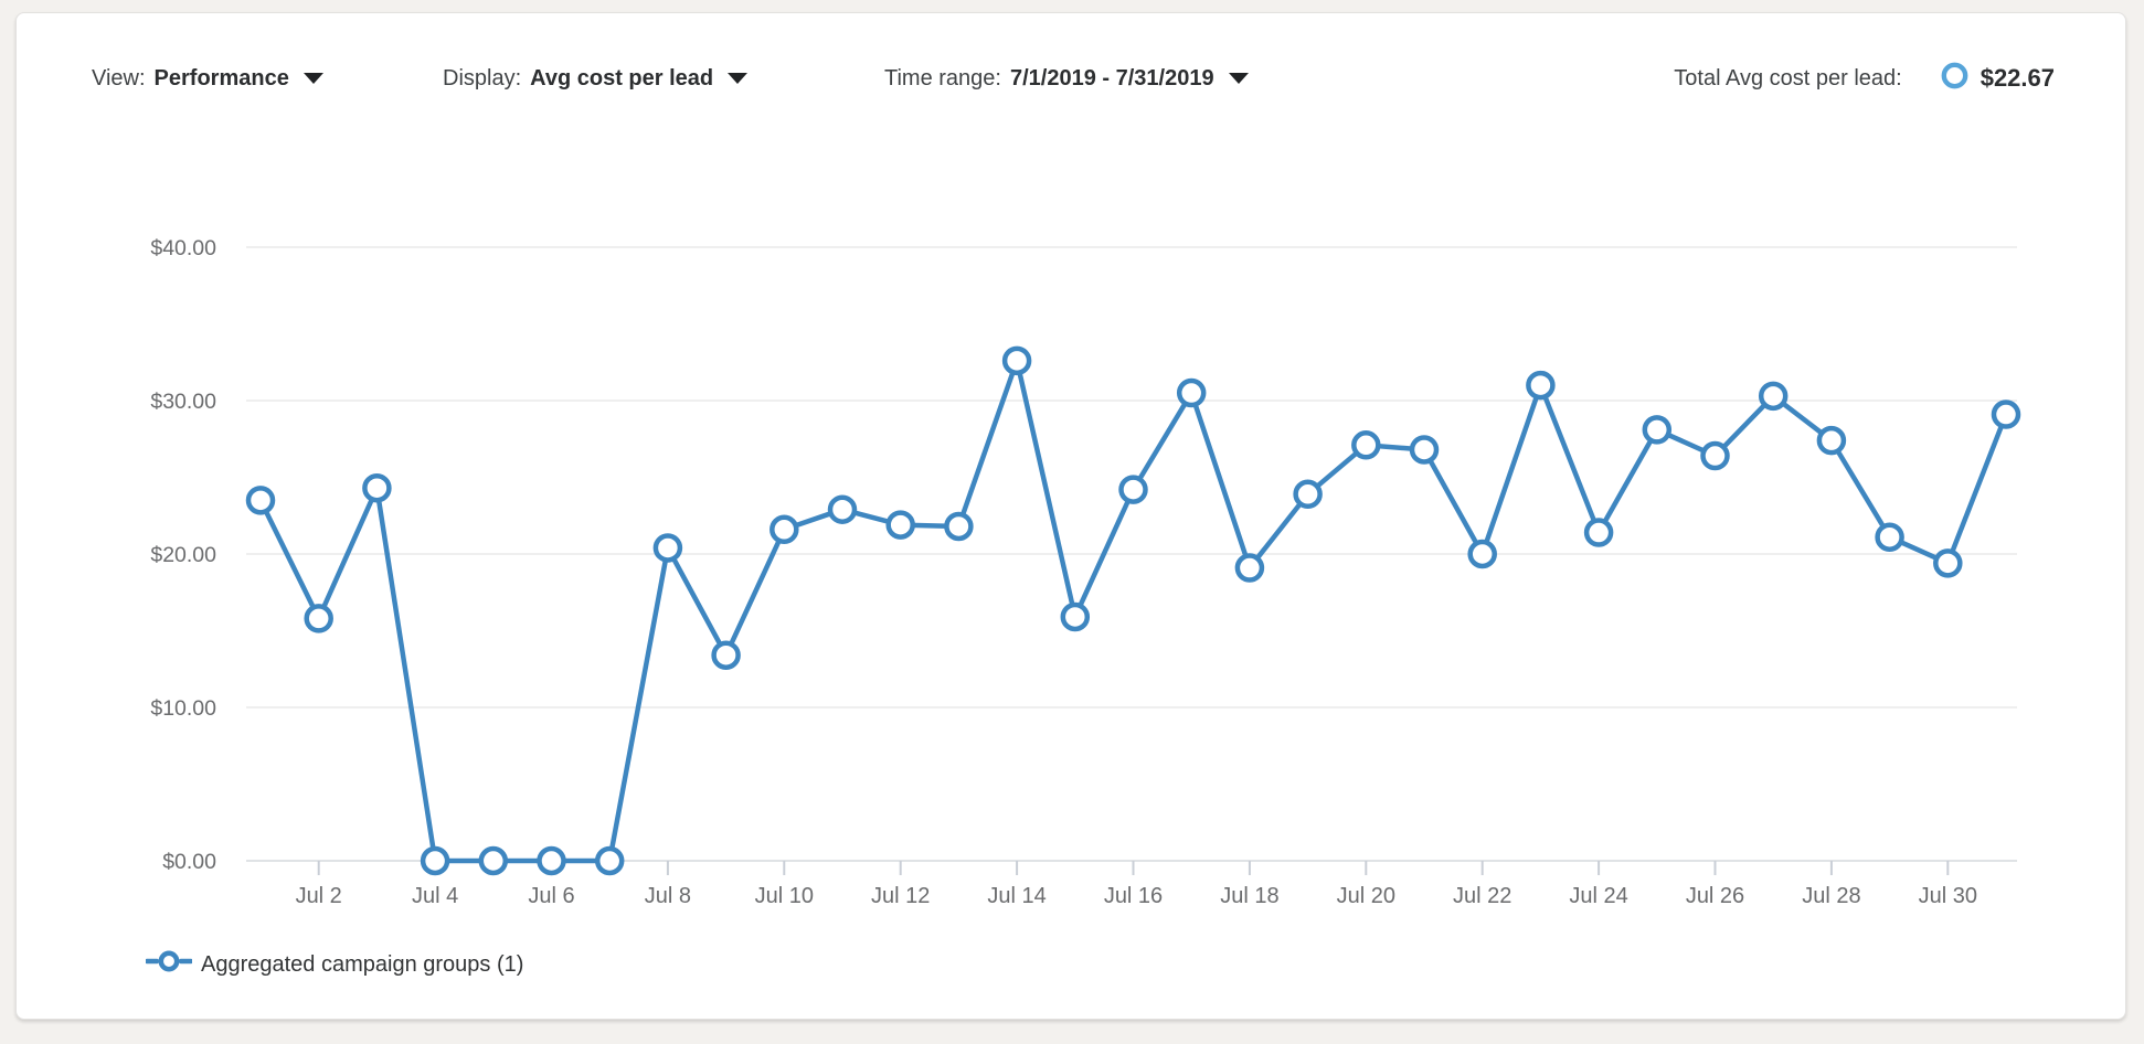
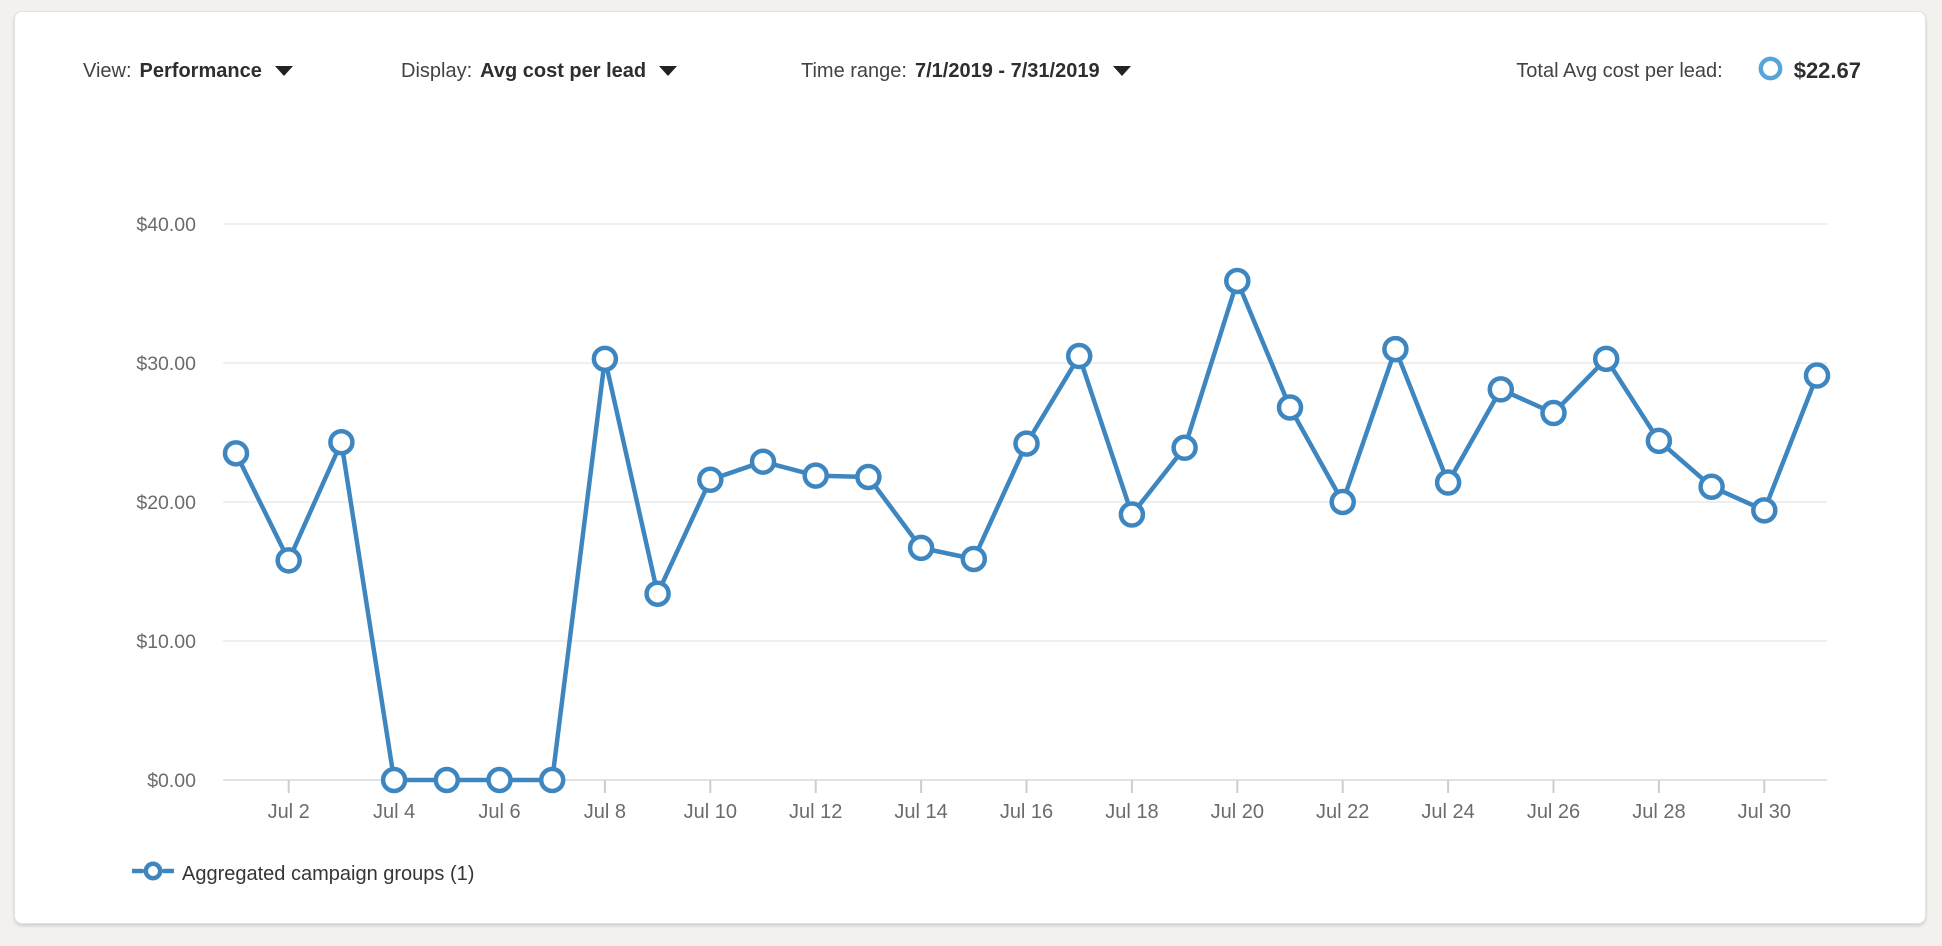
Jul 8: $20.4 -> $30.3
Jul 14: $32.6 -> $16.7
Jul 20: $27.1 -> $35.9
Jul 28: $27.4 -> $24.4
